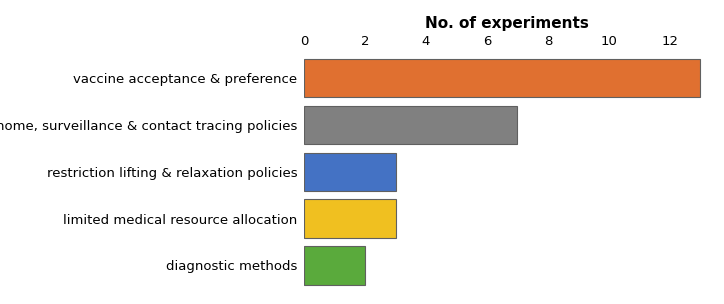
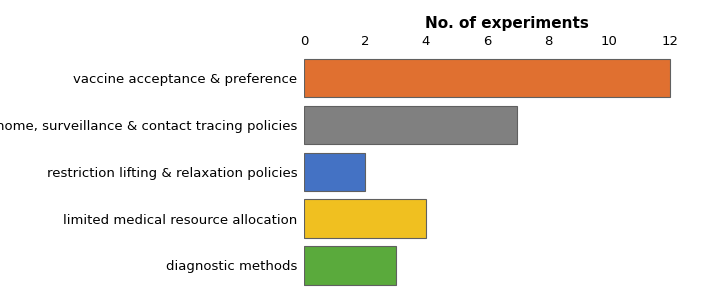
vaccine acceptance & preference: 13 -> 12
restriction lifting & relaxation policies: 3 -> 2
limited medical resource allocation: 3 -> 4
diagnostic methods: 2 -> 3
